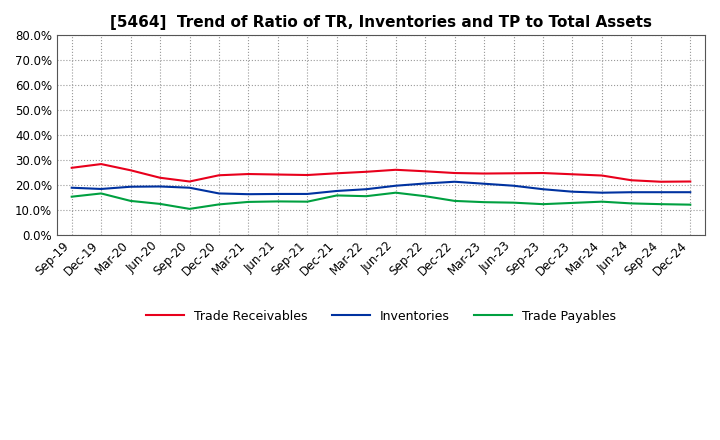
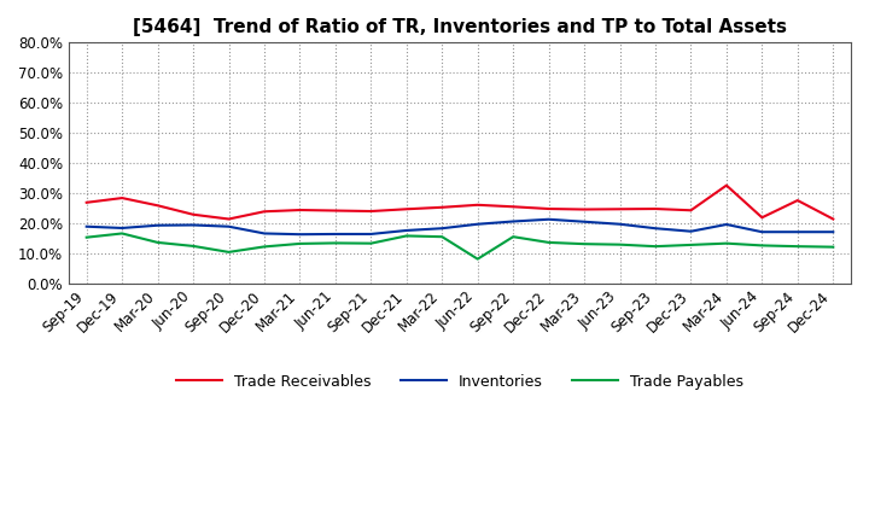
Trade Payables/Jun-22: 16.8% -> 8.0%
Trade Receivables/Mar-24: 23.7% -> 32.5%
Inventories/Mar-24: 16.8% -> 19.5%
Trade Receivables/Sep-24: 21.2% -> 27.5%
